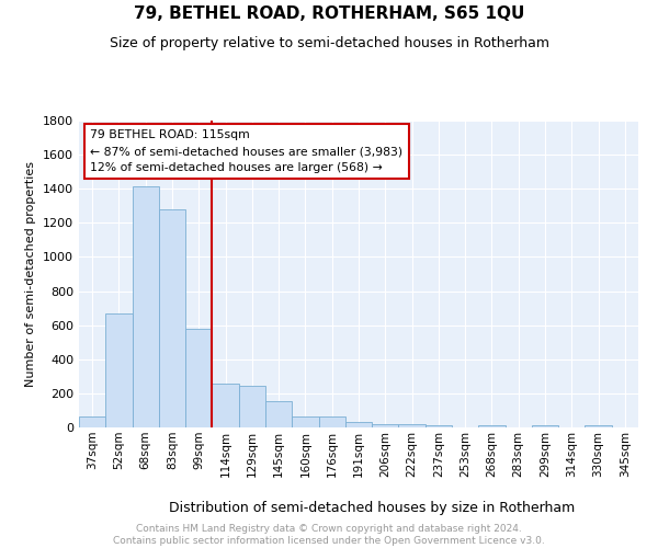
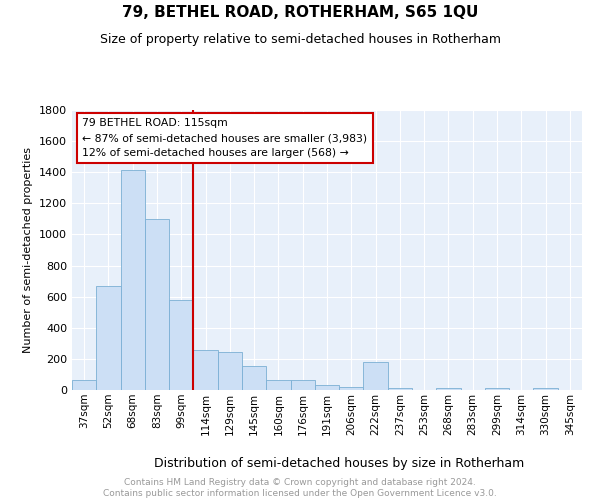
83sqm: 1280 -> 1100
222sqm: 20 -> 180
